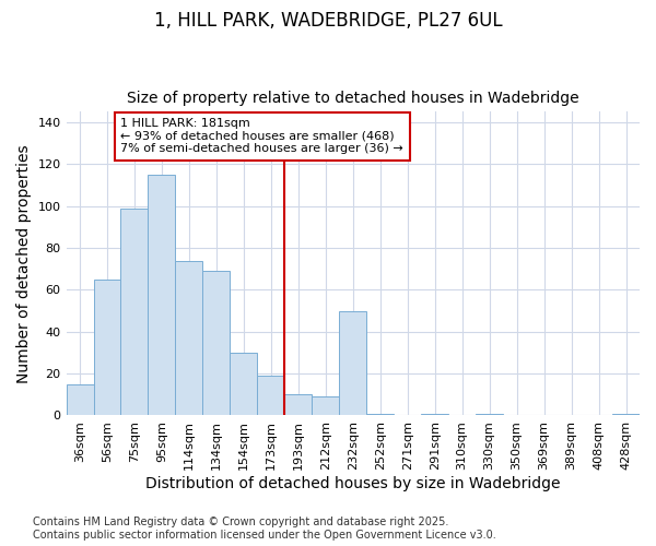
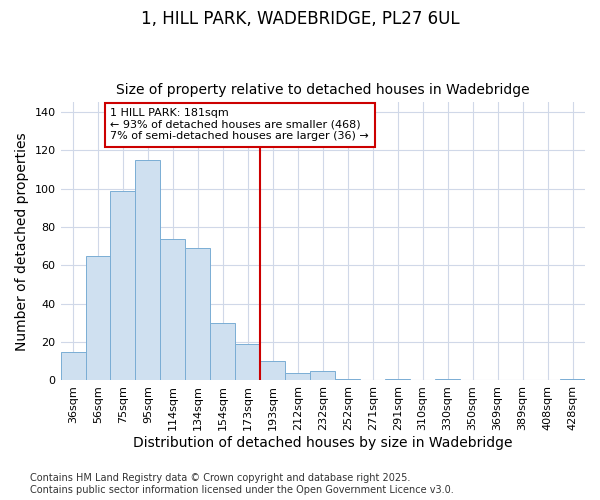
212sqm: 9 -> 4
232sqm: 50 -> 5
